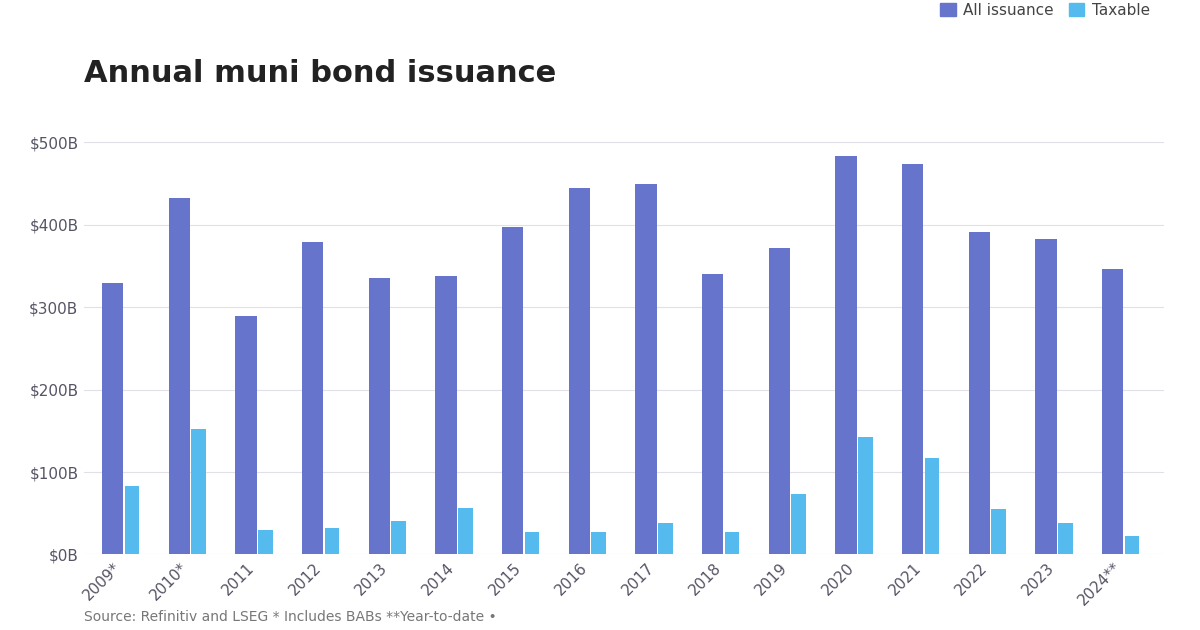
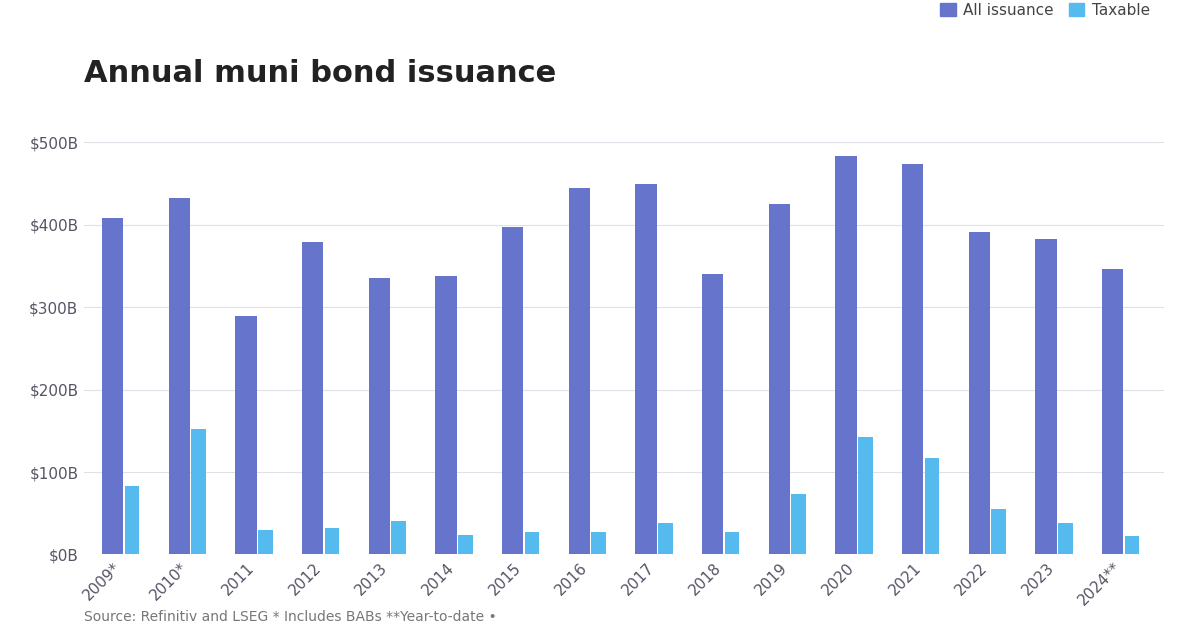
All issuance/2009*: $330B -> $408B
Taxable/2014: $56B -> $24B
All issuance/2019: $372B -> $425B
